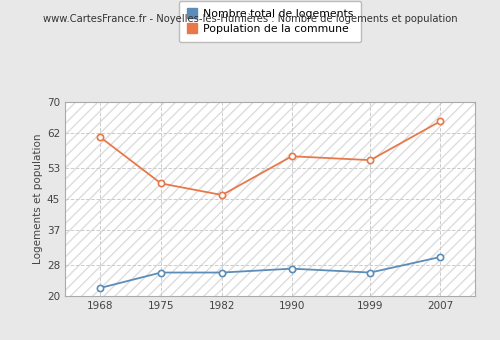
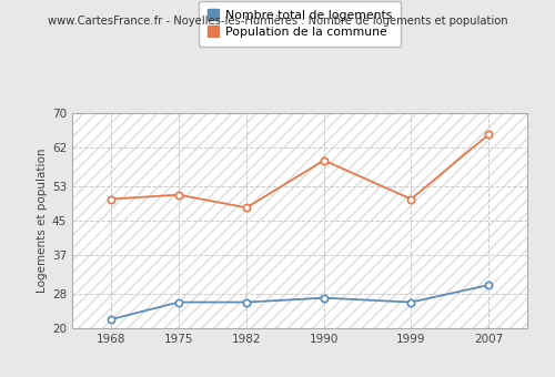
Population de la commune/1968: 61 -> 50
Population de la commune/1975: 49 -> 51
Population de la commune/1982: 46 -> 48
Population de la commune/1990: 56 -> 59
Population de la commune/1999: 55 -> 50
